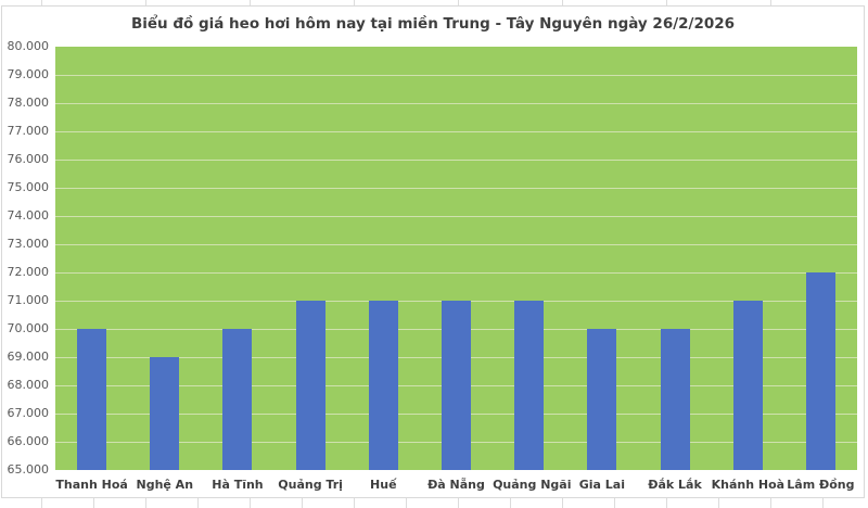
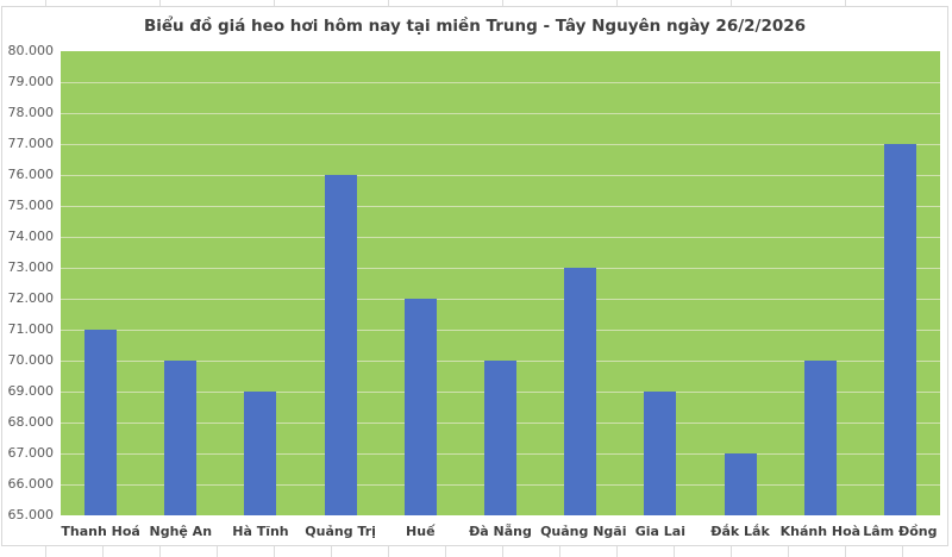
Thanh Hoá: 70000 -> 71000
Nghệ An: 69000 -> 70000
Hà Tĩnh: 70000 -> 69000
Quảng Trị: 71000 -> 76000
Huế: 71000 -> 72000
Đà Nẵng: 71000 -> 70000
Quảng Ngãi: 71000 -> 73000
Gia Lai: 70000 -> 69000
Đắk Lắk: 70000 -> 67000
Khánh Hoà: 71000 -> 70000
Lâm Đồng: 72000 -> 77000
